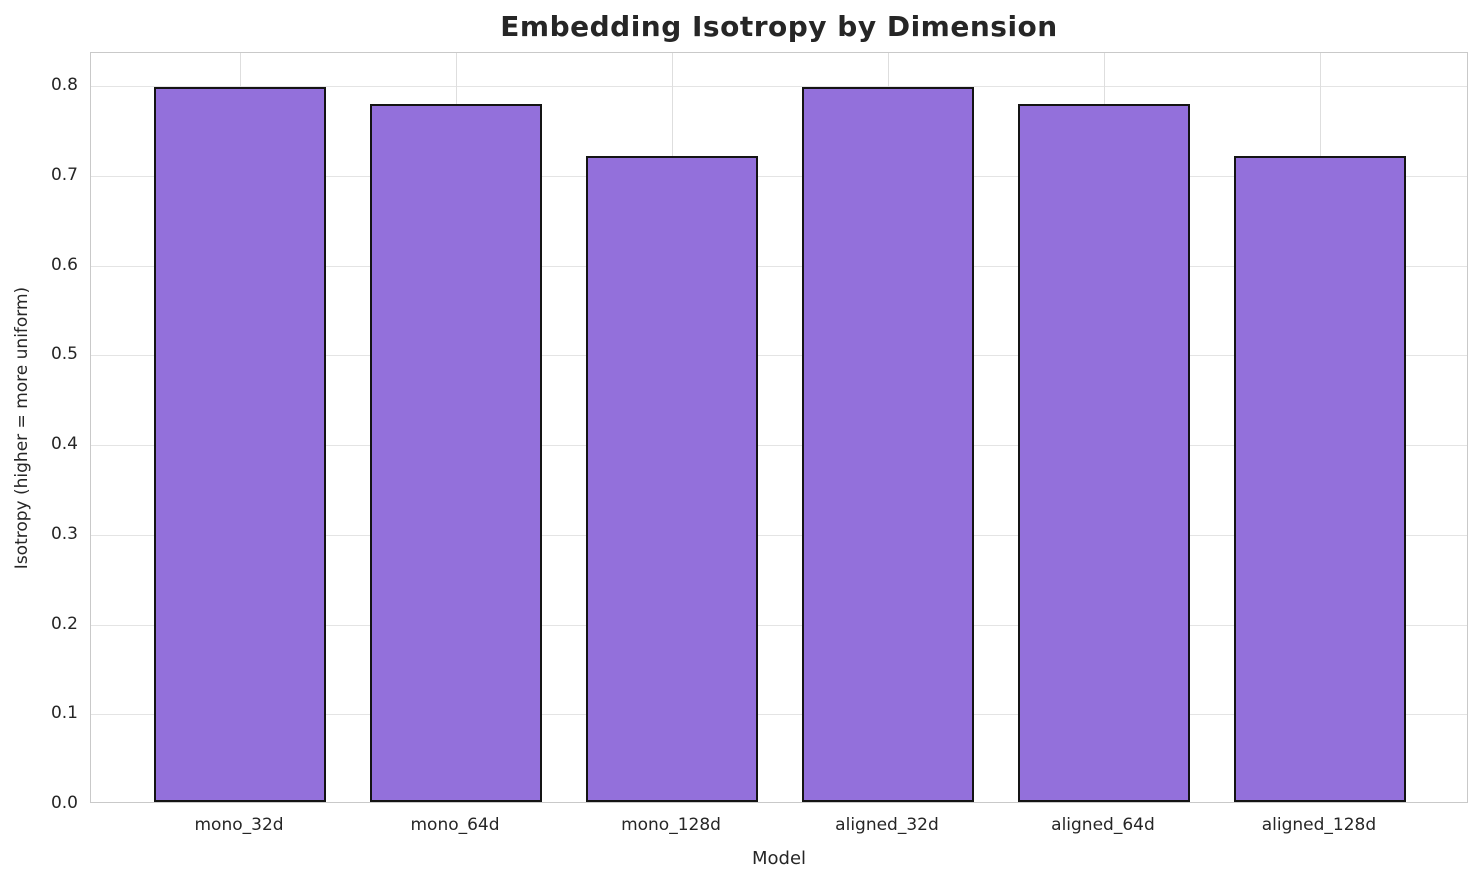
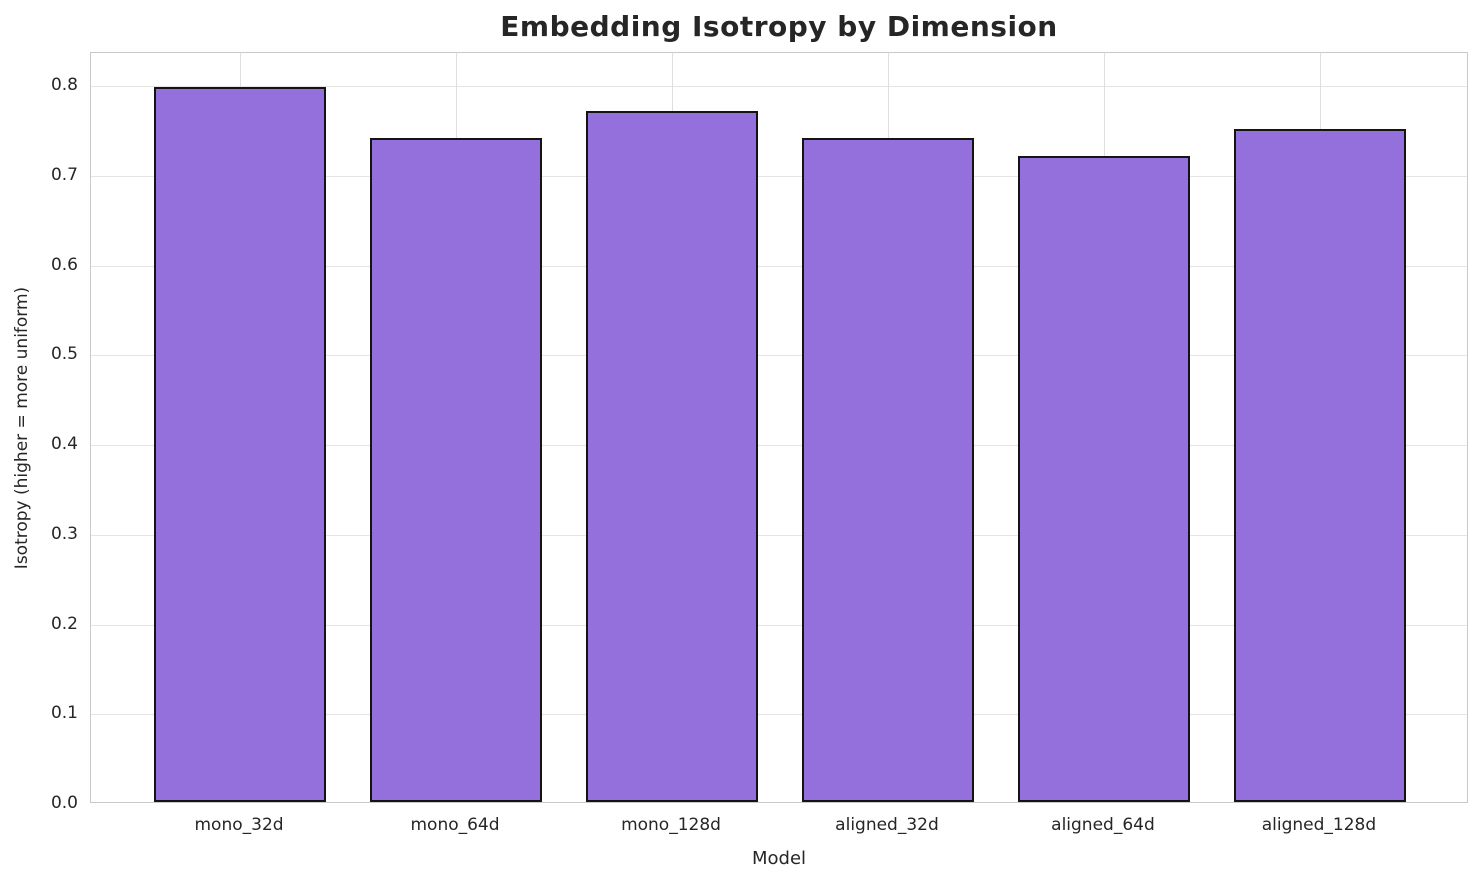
mono_64d: 0.78 -> 0.74
mono_128d: 0.72 -> 0.77
aligned_32d: 0.80 -> 0.74
aligned_64d: 0.78 -> 0.72
aligned_128d: 0.72 -> 0.75
